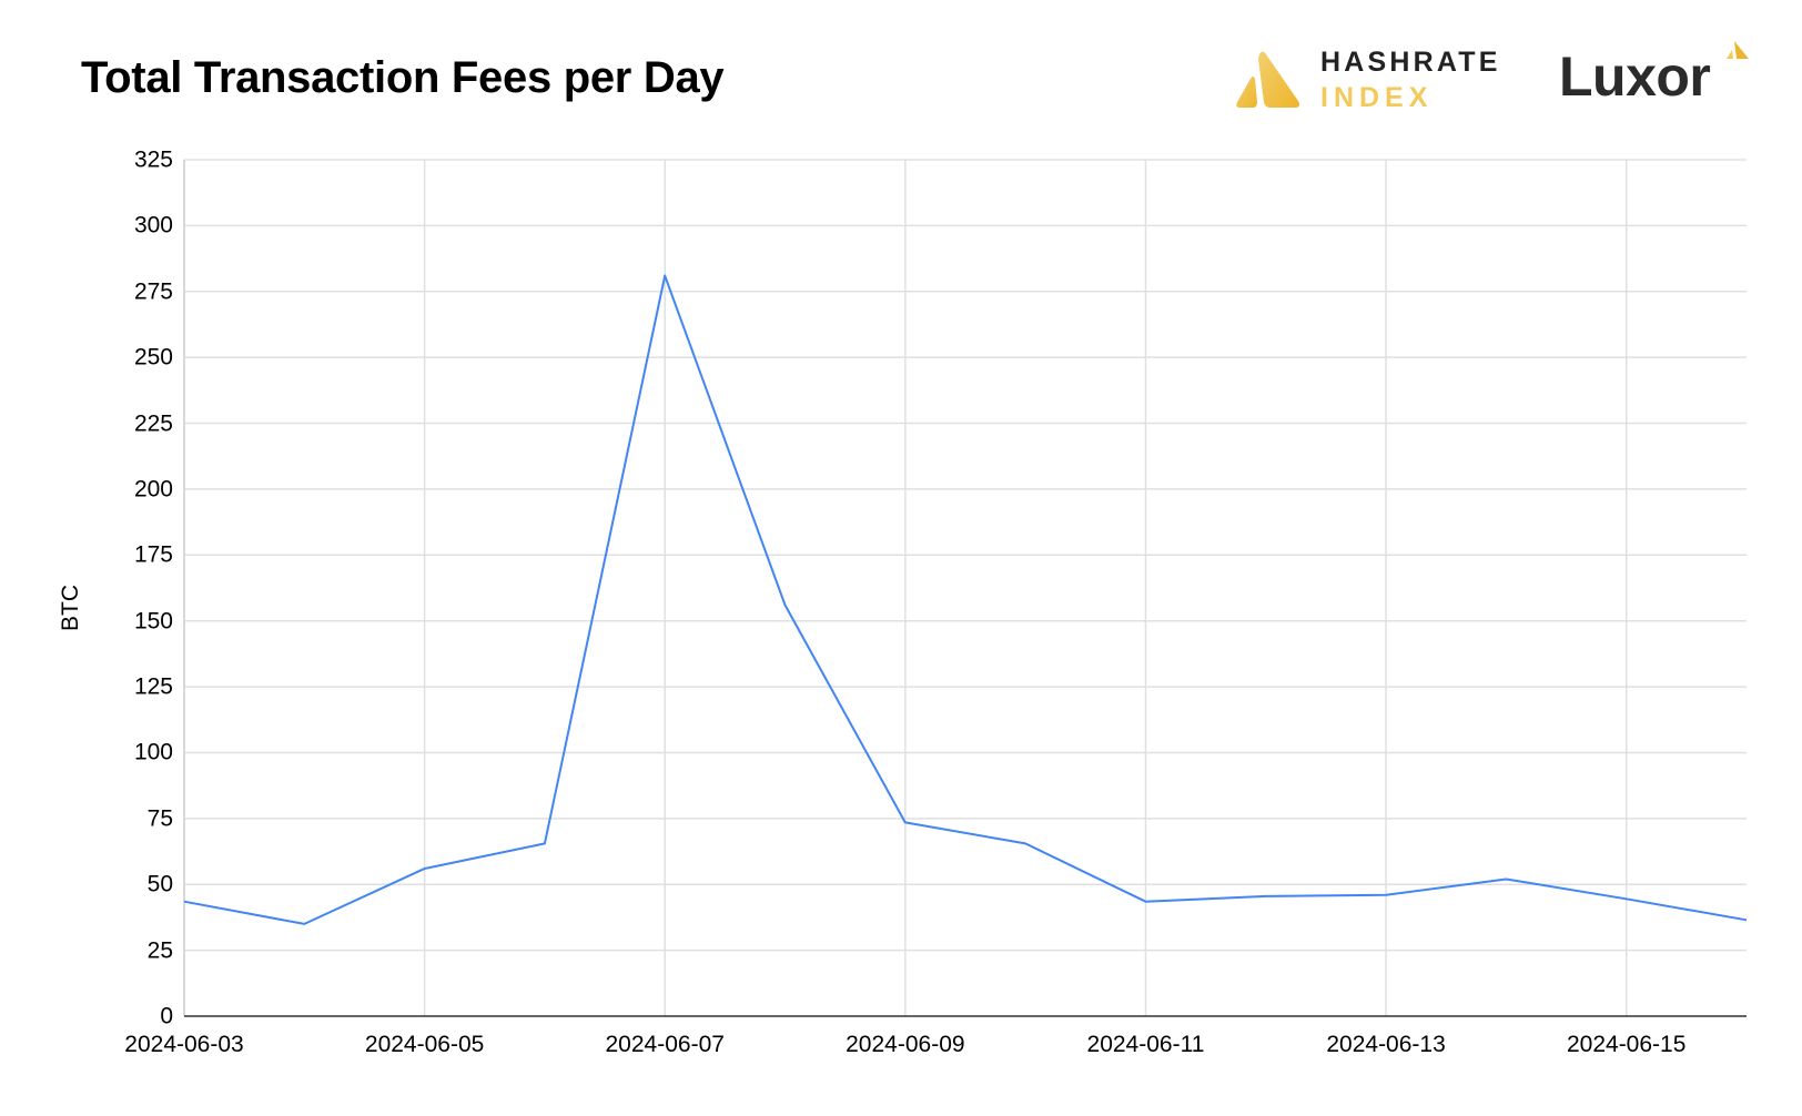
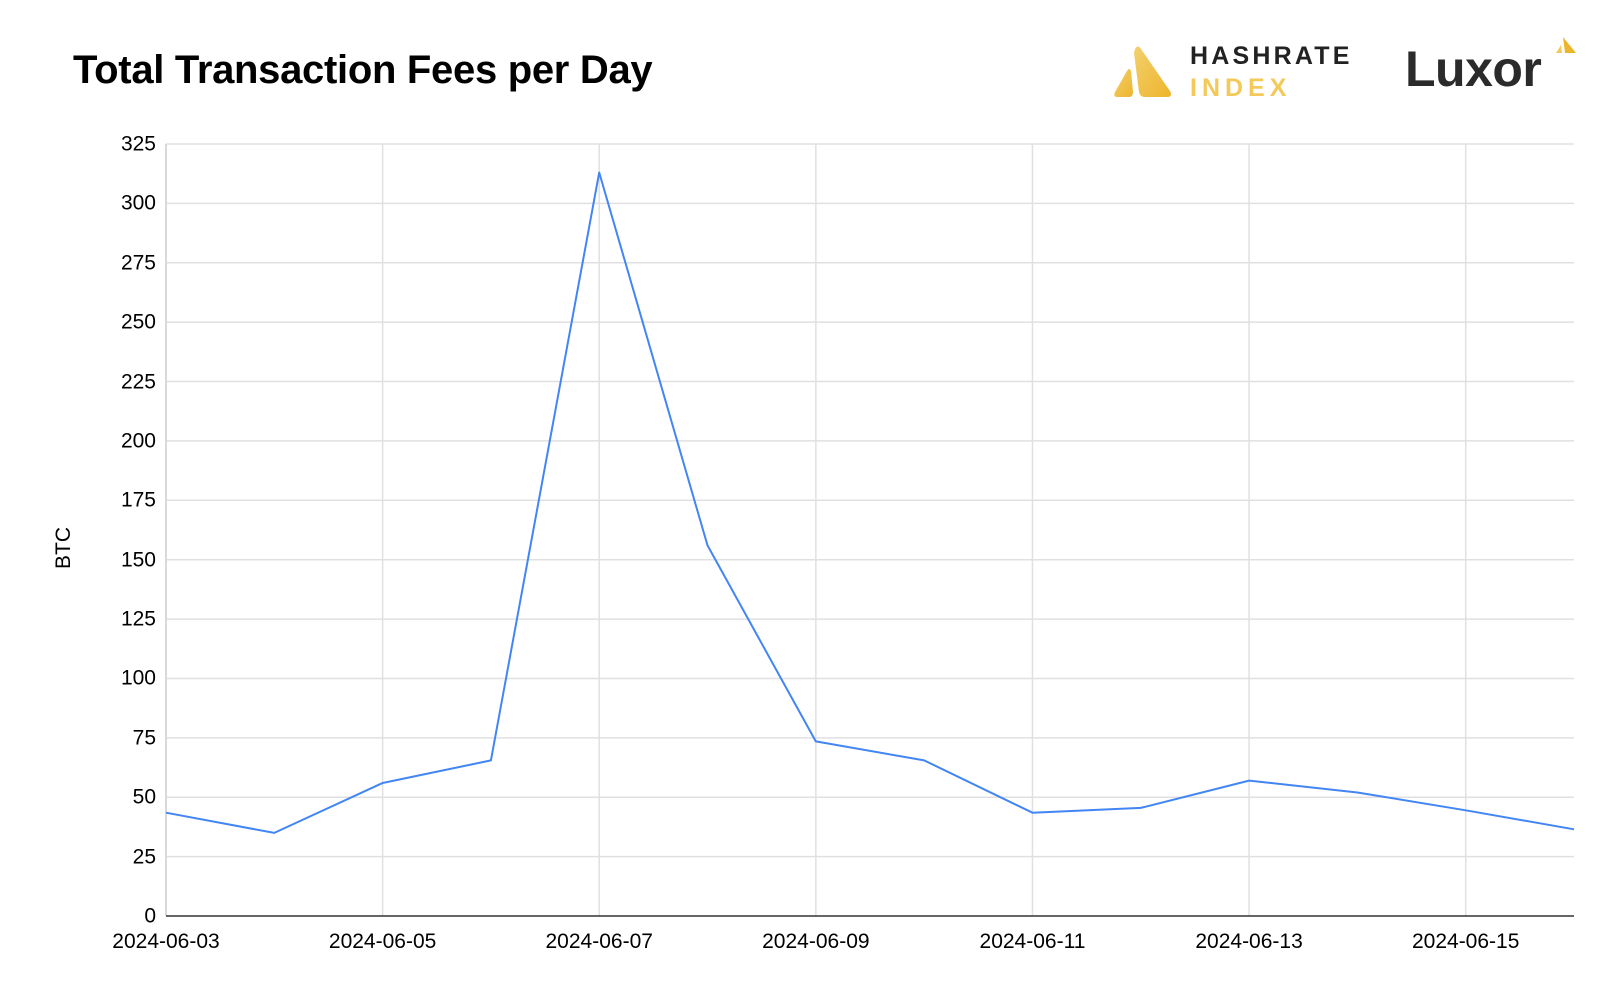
2024-06-07: 281 -> 313
2024-06-13: 46 -> 57
